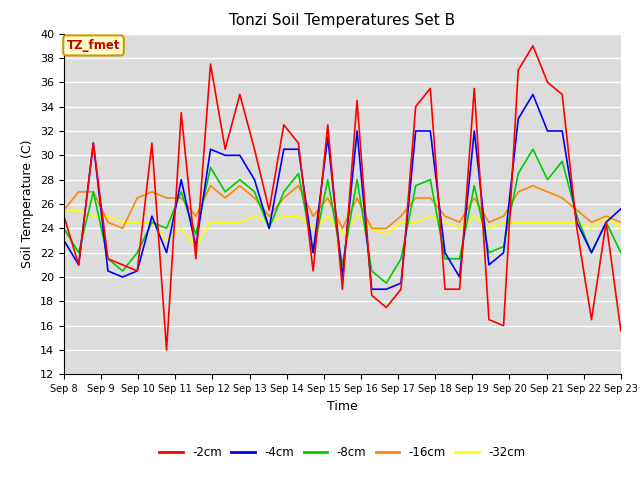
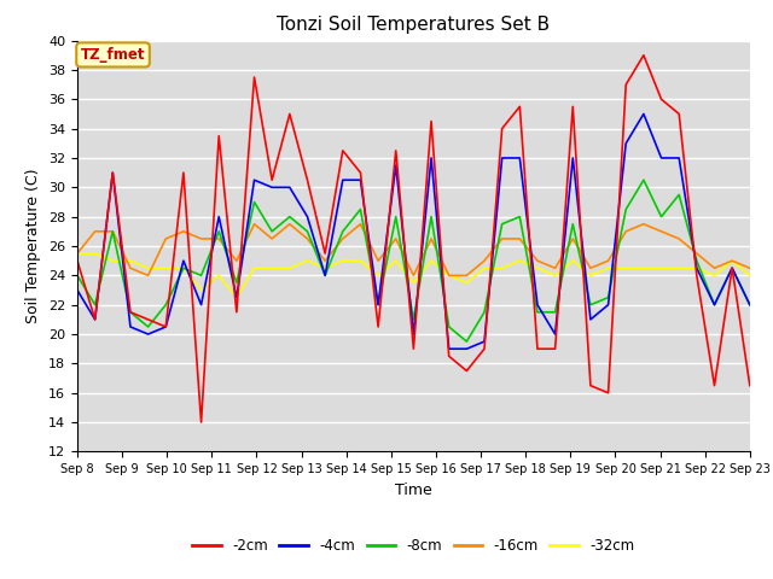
-2cm/Sep 23: 15.6 -> 16.5
-4cm/Sep 23: 25.6 -> 22.0
